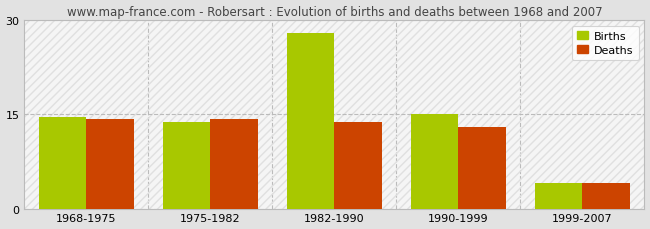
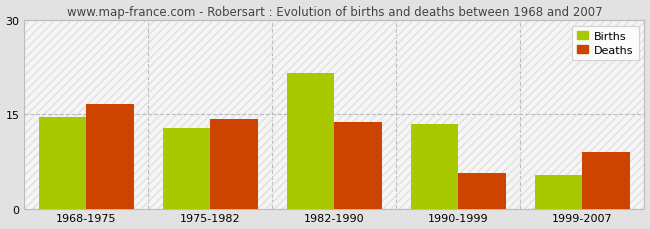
Deaths/1968-1975: 14.2 -> 16.6
Births/1975-1982: 13.8 -> 12.8
Births/1982-1990: 28.0 -> 21.6
Births/1990-1999: 15.0 -> 13.4
Deaths/1990-1999: 13.0 -> 5.6
Births/1999-2007: 4.0 -> 5.4
Deaths/1999-2007: 4.0 -> 9.0
